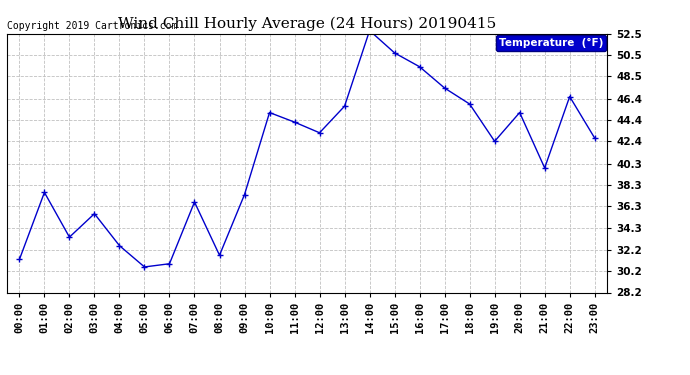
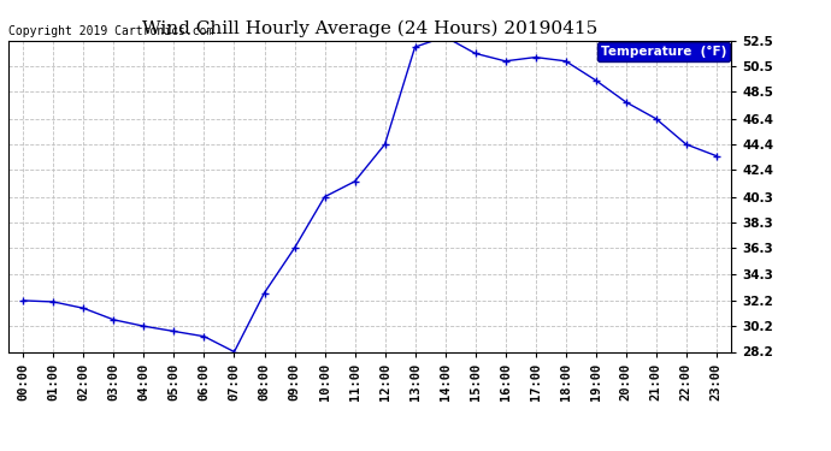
00:00: 31.3 -> 32.2
01:00: 37.6 -> 32.1
02:00: 33.4 -> 31.6
03:00: 35.6 -> 30.7
04:00: 32.6 -> 30.2
05:00: 30.6 -> 29.8
06:00: 30.9 -> 29.4
07:00: 36.7 -> 28.2
08:00: 31.7 -> 32.8
09:00: 37.4 -> 36.3
10:00: 45.1 -> 40.3
11:00: 44.2 -> 41.5
12:00: 43.2 -> 44.4
13:00: 45.7 -> 52.0
15:00: 50.7 -> 51.5
16:00: 49.4 -> 50.9
17:00: 47.4 -> 51.2
18:00: 45.9 -> 50.9
19:00: 42.4 -> 49.4
20:00: 45.1 -> 47.7
21:00: 39.9 -> 46.4
22:00: 46.6 -> 44.4
23:00: 42.7 -> 43.5
